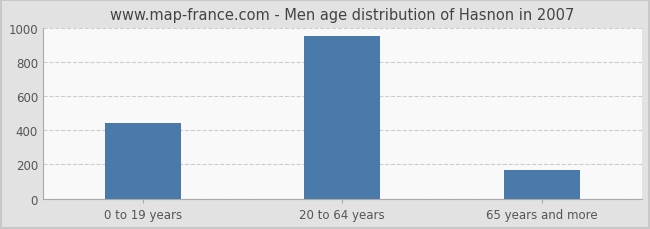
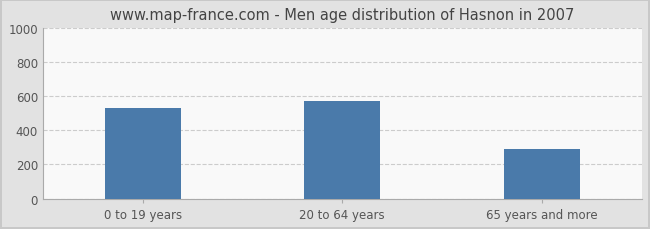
0 to 19 years: 440 -> 530
20 to 64 years: 950 -> 570
65 years and more: 170 -> 290
